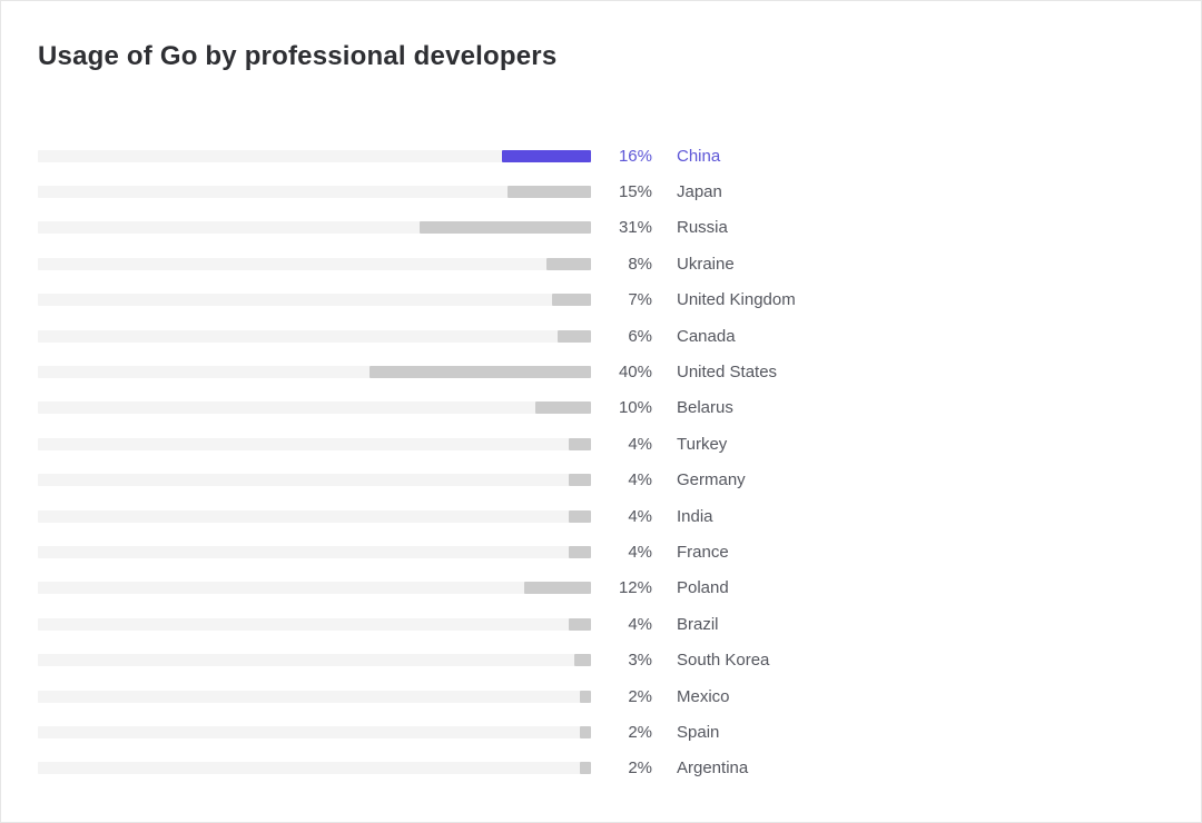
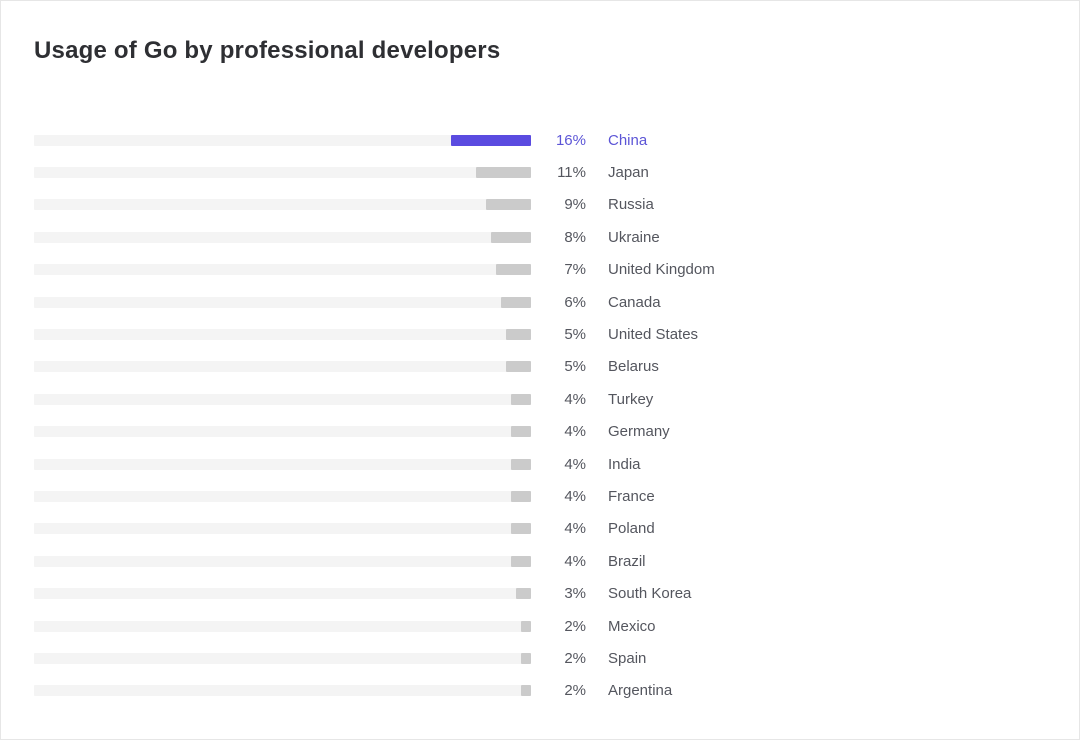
Japan: 15% -> 11%
Russia: 31% -> 9%
United States: 40% -> 5%
Belarus: 10% -> 5%
Poland: 12% -> 4%
